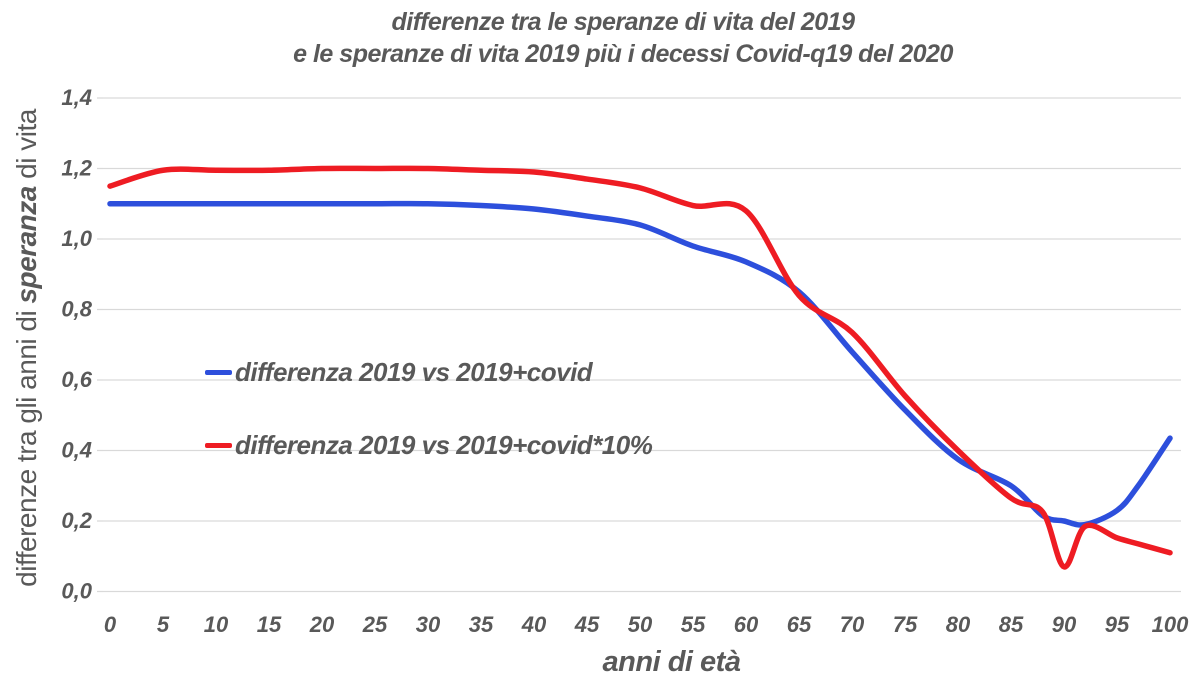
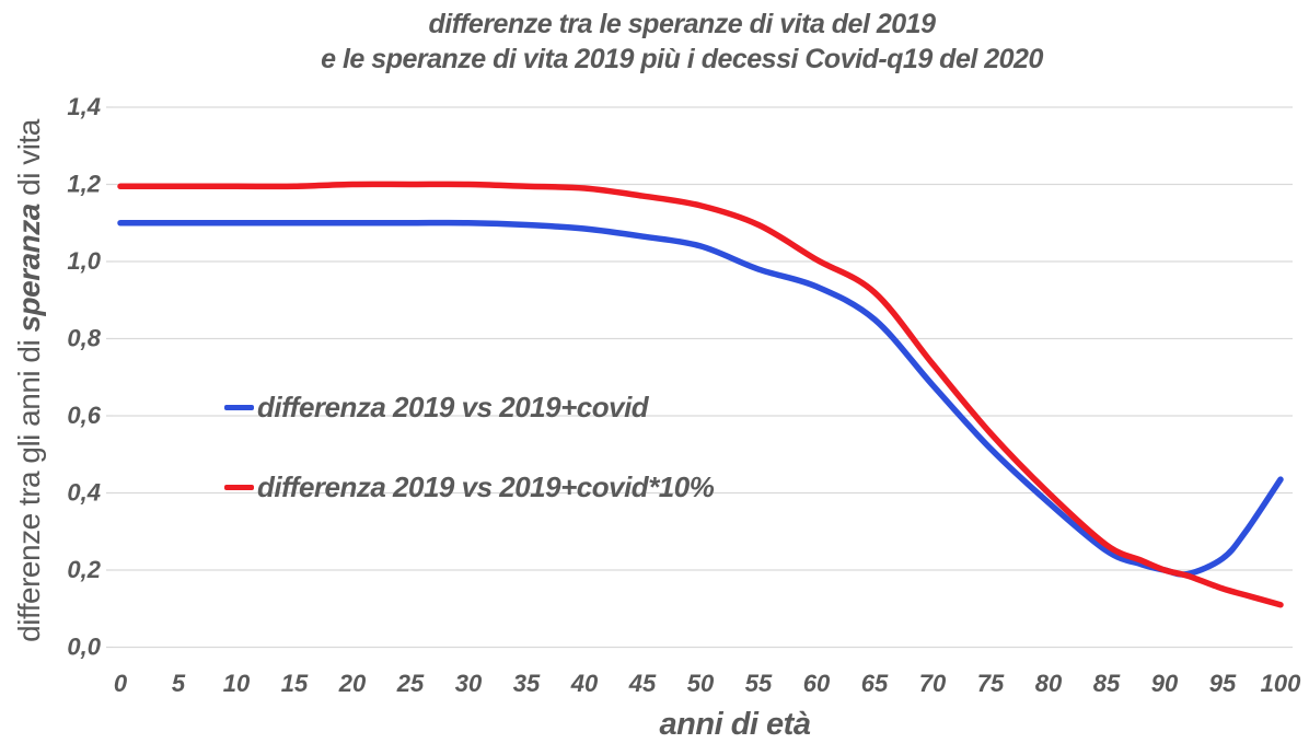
differenza 2019 vs 2019+covid*10%/0: 1,15 -> 1,20
differenza 2019 vs 2019+covid*10%/60: 1,08 -> 1,00
differenza 2019 vs 2019+covid*10%/65: 0,84 -> 0,92
differenza 2019 vs 2019+covid/85: 0,30 -> 0,25
differenza 2019 vs 2019+covid*10%/90: 0,07 -> 0,20
